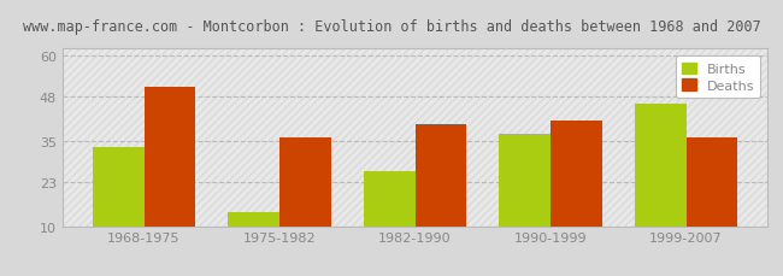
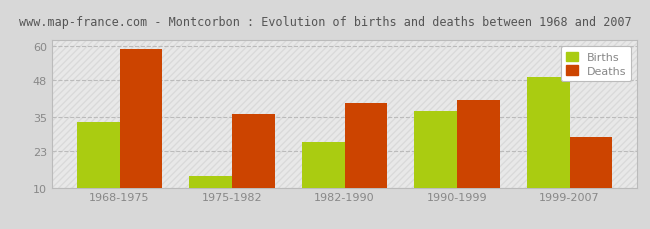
Deaths/1968-1975: 51 -> 59
Births/1999-2007: 46 -> 49
Deaths/1999-2007: 36 -> 28
